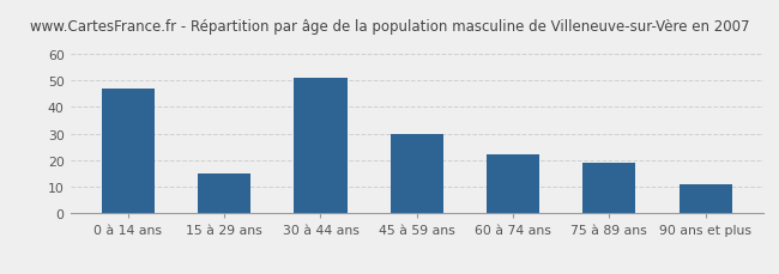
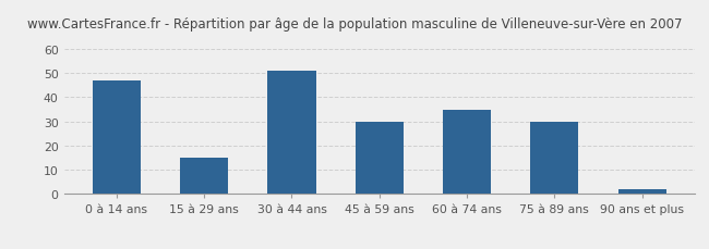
60 à 74 ans: 22 -> 35
75 à 89 ans: 19 -> 30
90 ans et plus: 11 -> 2
